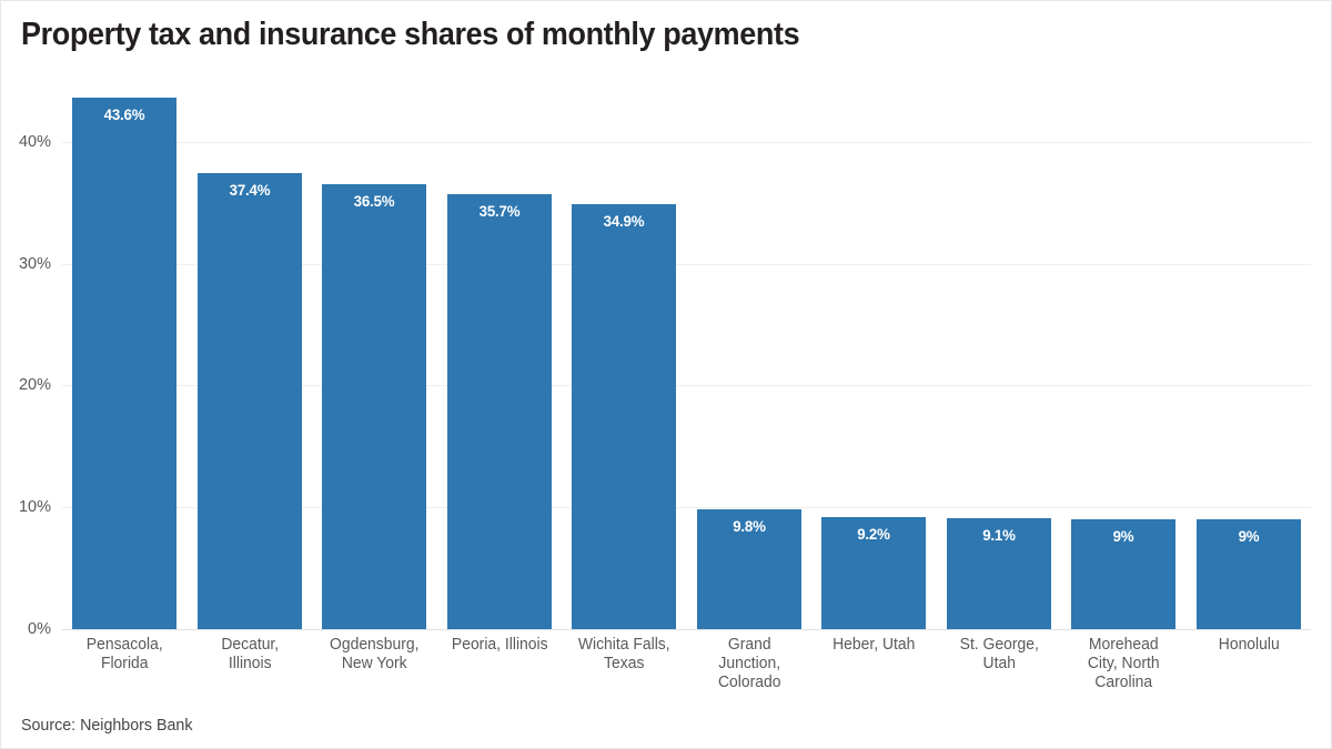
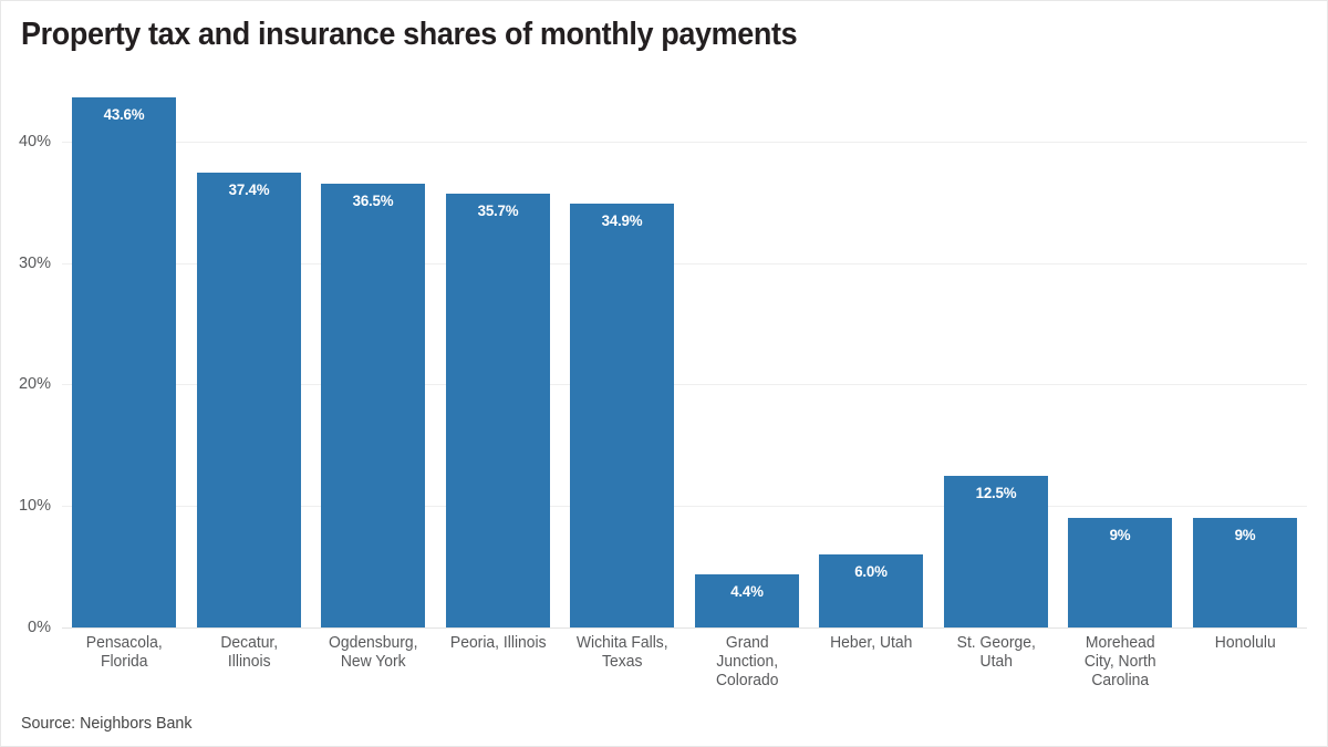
Grand Junction, Colorado: 9.8% -> 4.4%
Heber, Utah: 9.2% -> 6.0%
St. George, Utah: 9.1% -> 12.5%
